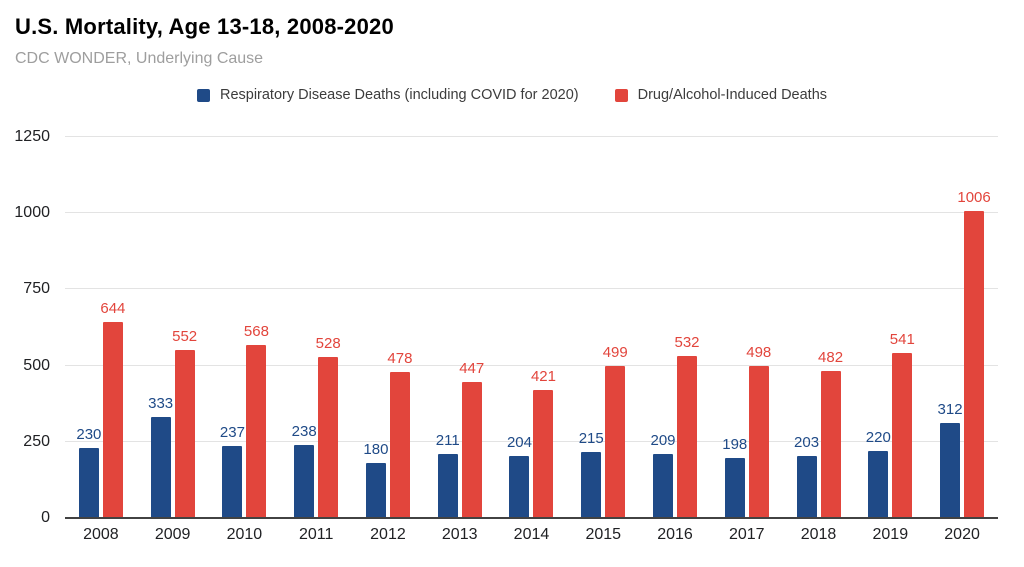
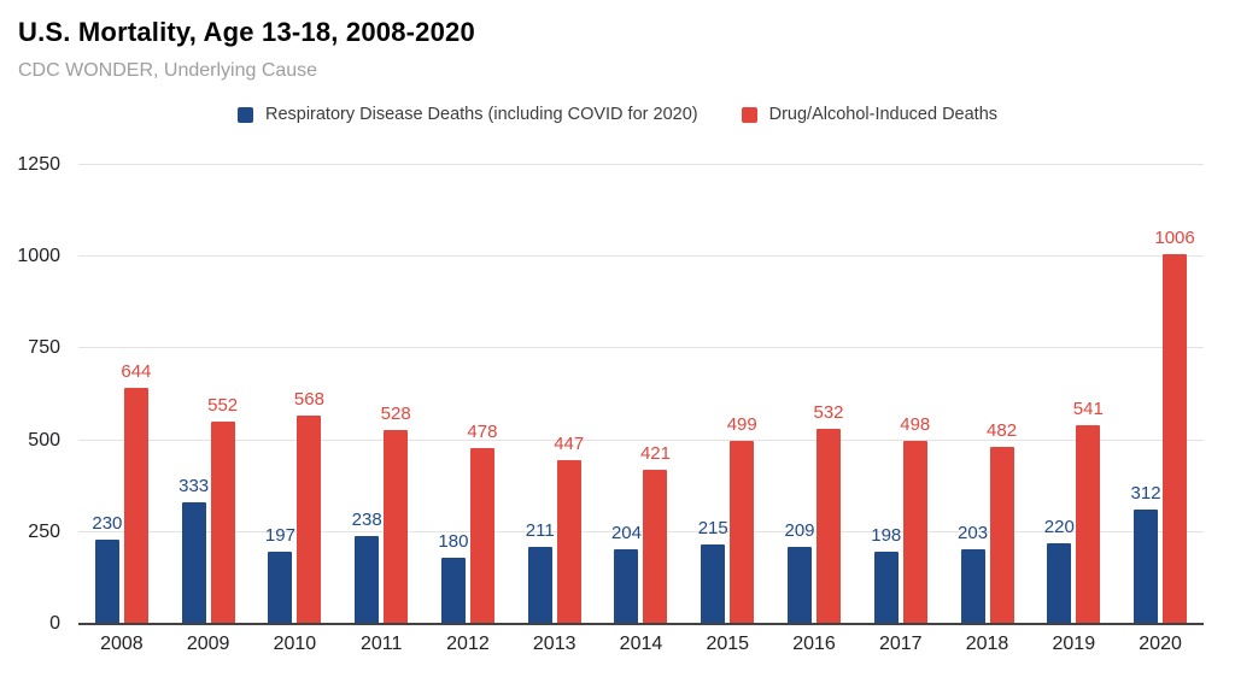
Respiratory Disease Deaths (including COVID for 2020)/2010: 237 -> 197
